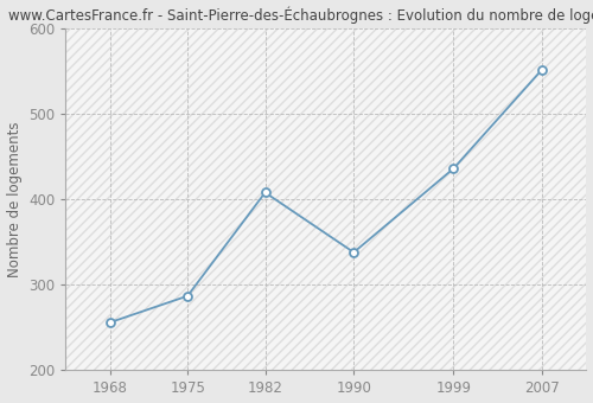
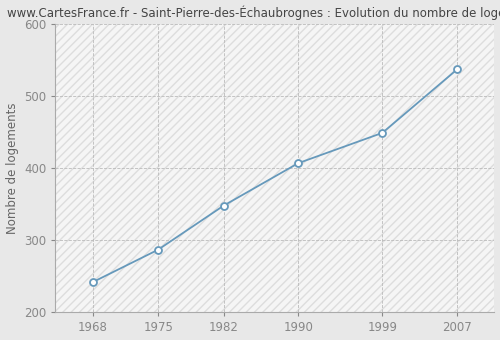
1968: 256 -> 242
1982: 408 -> 348
1990: 338 -> 407
1999: 436 -> 449
2007: 552 -> 537
